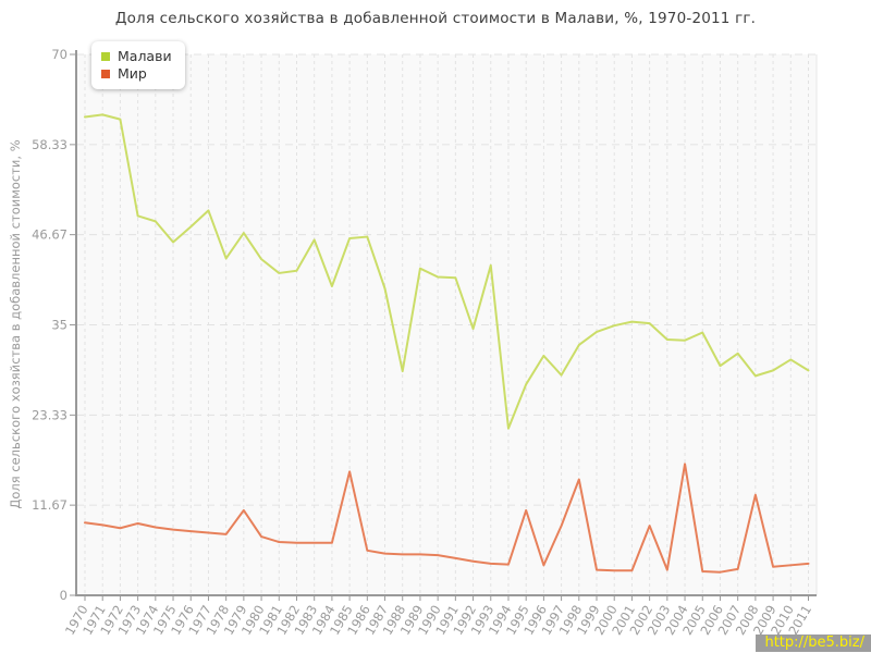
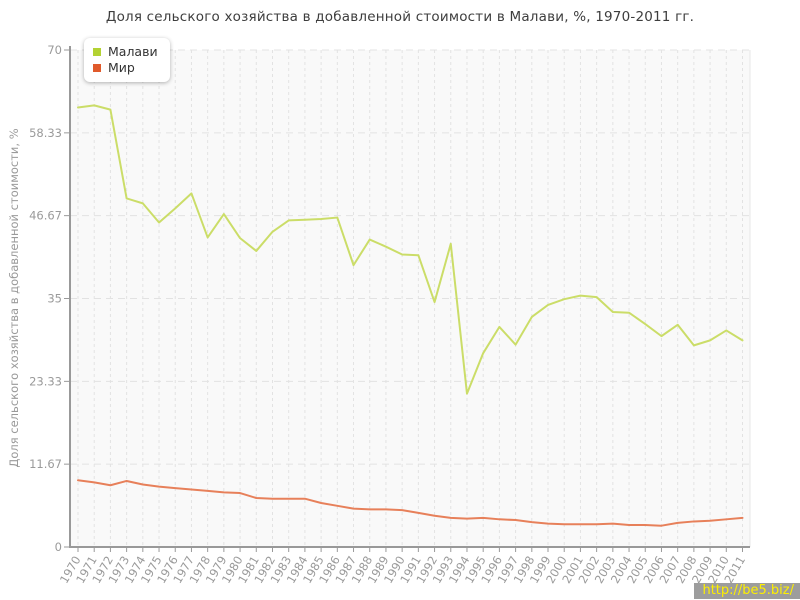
Мир/1979: 11 -> 8
Малави/1982: 42 -> 44
Малави/1984: 40 -> 46
Мир/1985: 16 -> 6
Малави/1988: 29 -> 43
Мир/1995: 11 -> 4
Мир/1997: 9 -> 4
Мир/1998: 15 -> 4
Мир/2002: 9 -> 3
Мир/2004: 17 -> 3
Малави/2005: 34 -> 31
Мир/2008: 13 -> 4
